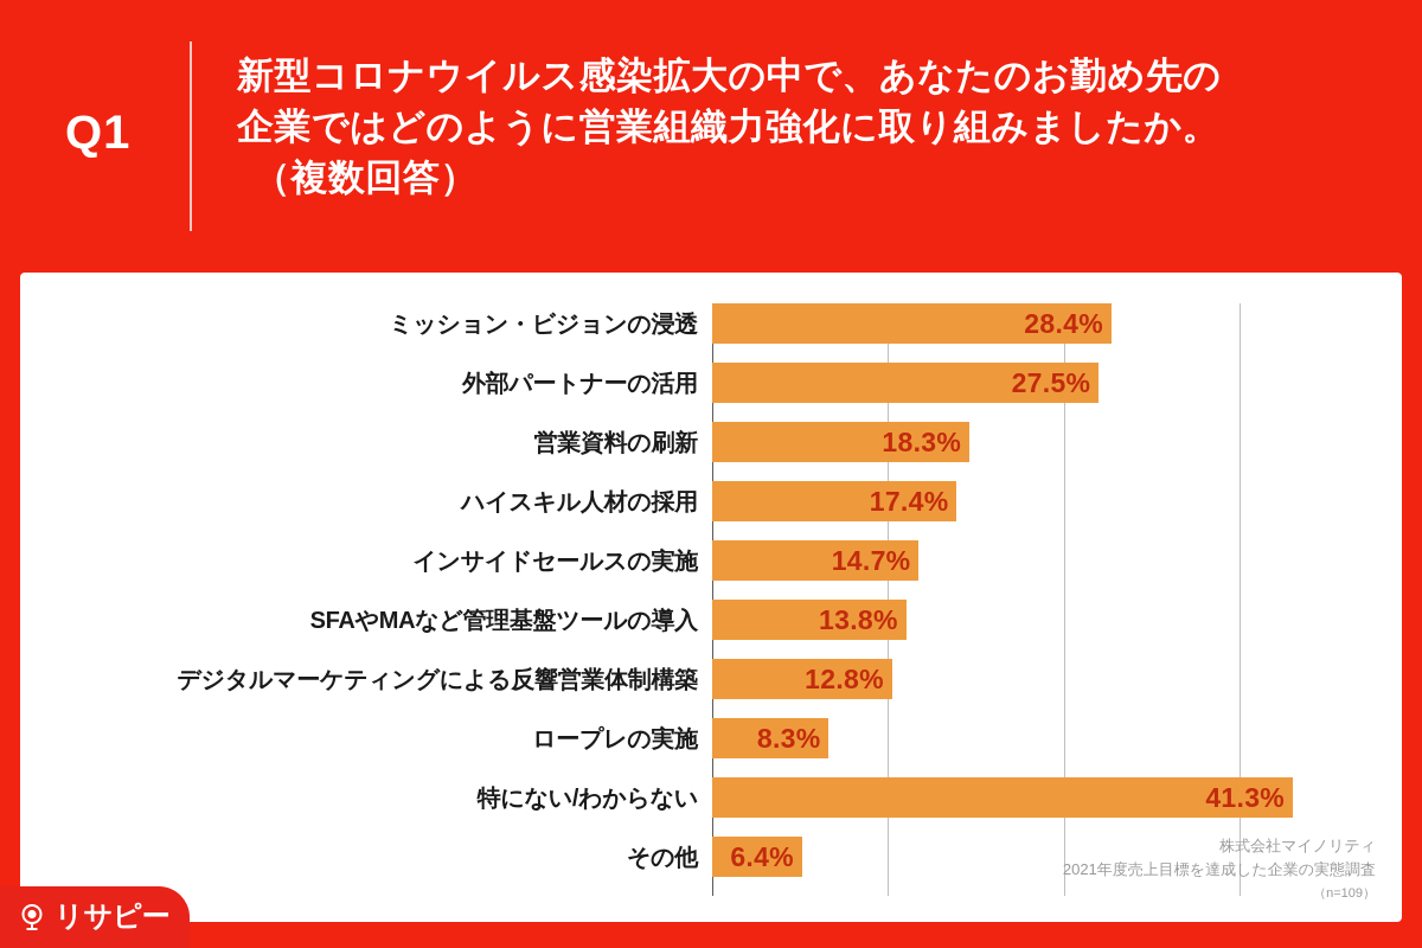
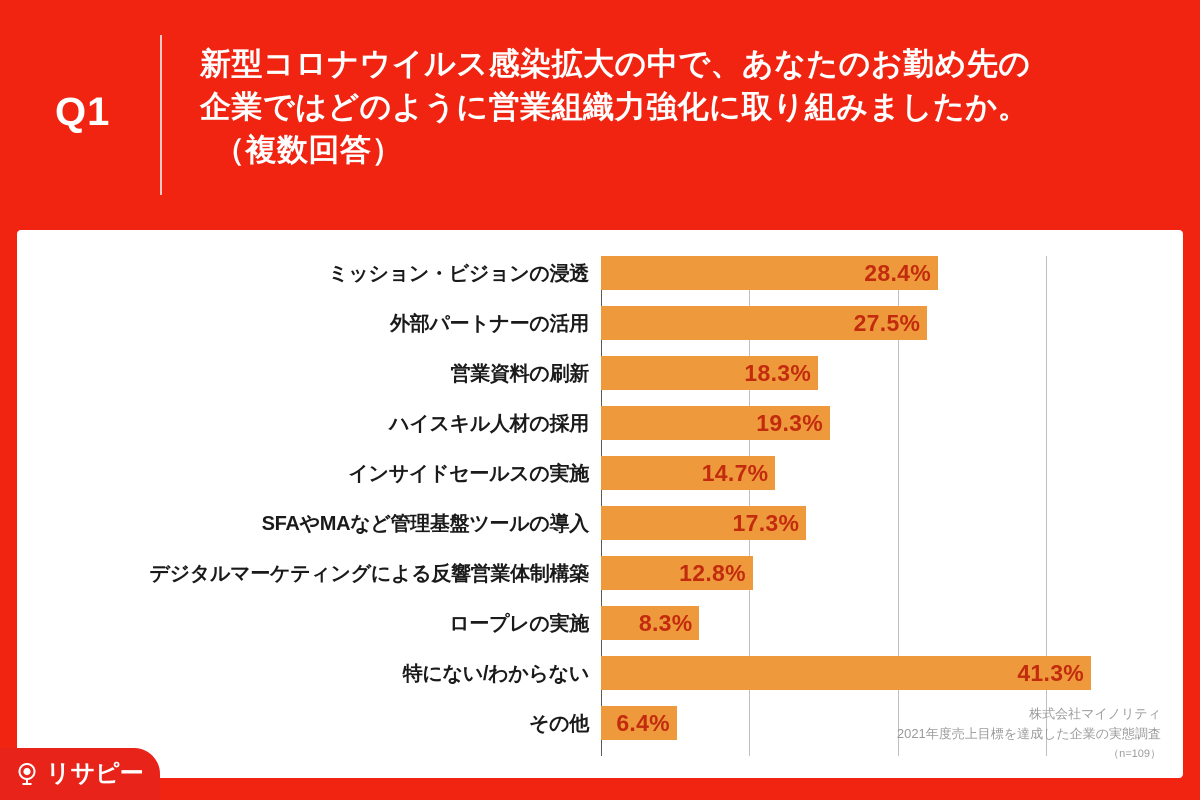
ハイスキル人材の採用: 17.4% -> 19.3%
SFAやMAなど管理基盤ツールの導入: 13.8% -> 17.3%
